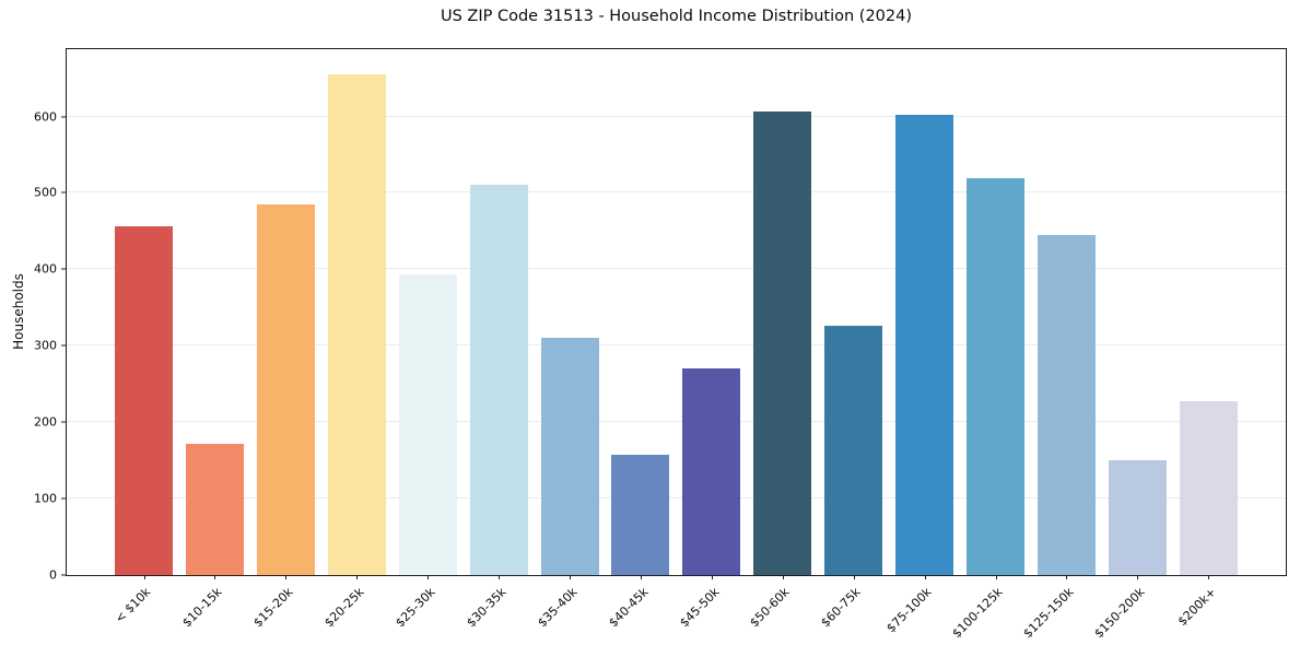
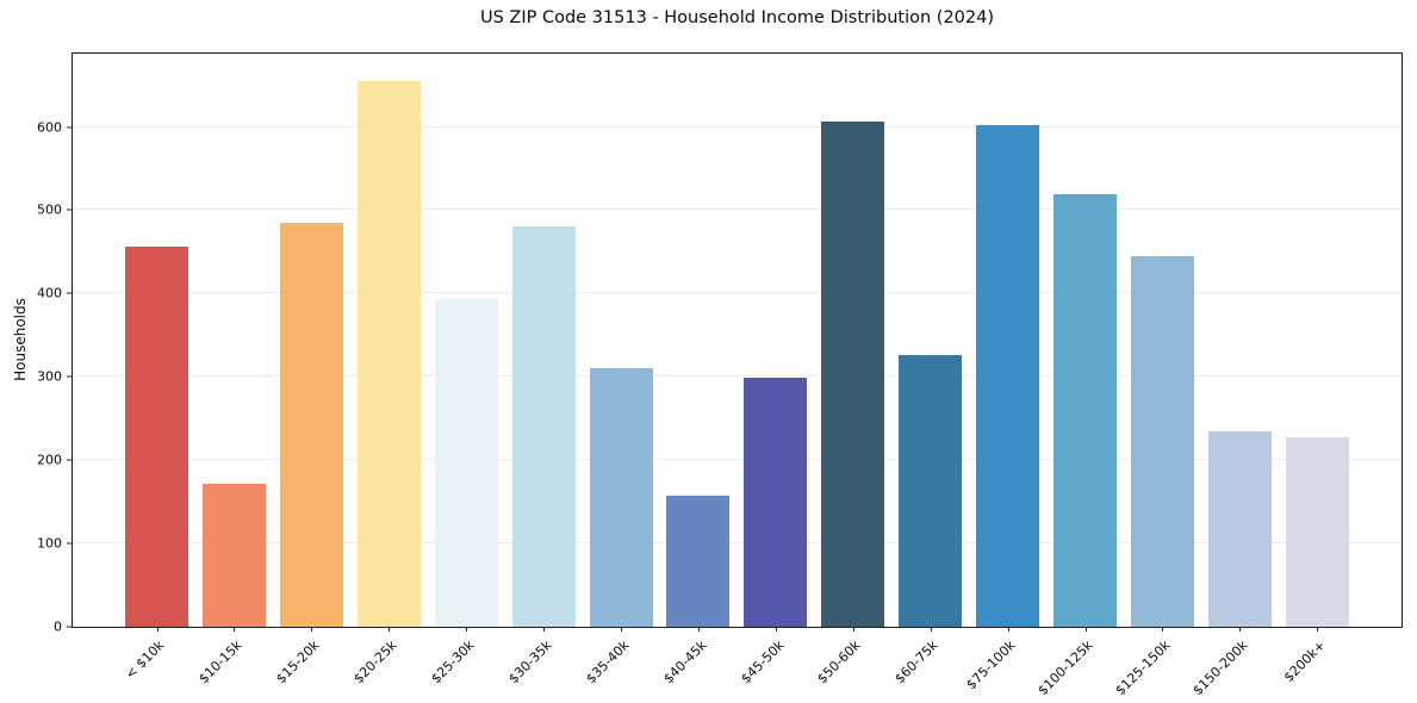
$30-35k: 510 -> 480
$45-50k: 270 -> 300
$150-200k: 150 -> 240
